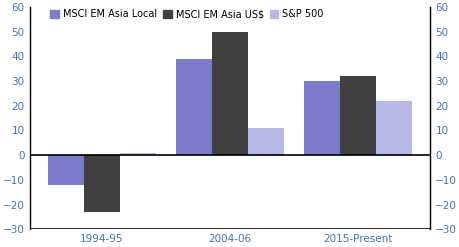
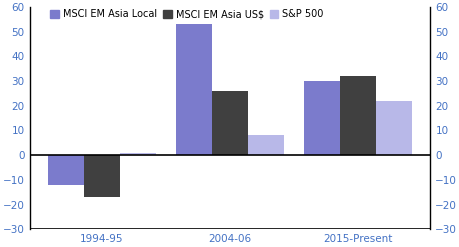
MSCI EM Asia US$/1994-95: -23 -> -17
MSCI EM Asia Local/2004-06: 39 -> 53
MSCI EM Asia US$/2004-06: 50 -> 26
S&P 500/2004-06: 11 -> 8
